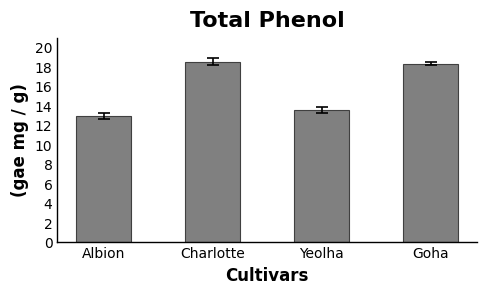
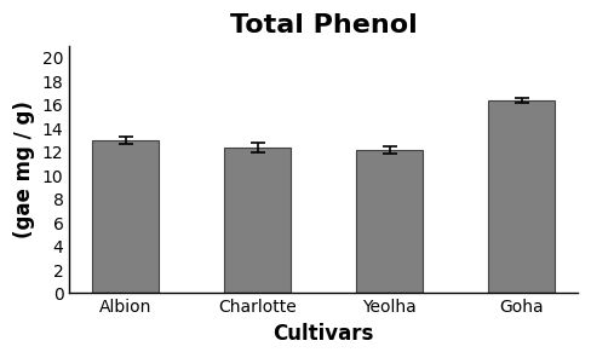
Charlotte: 18.6 -> 12.4
Yeolha: 13.6 -> 12.2
Goha: 18.4 -> 16.4
